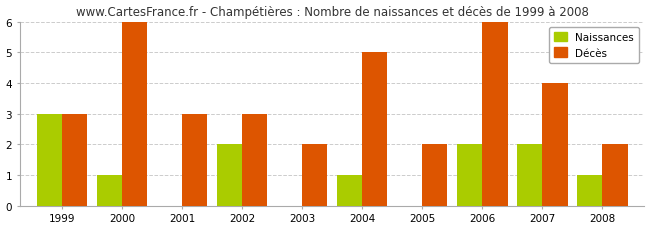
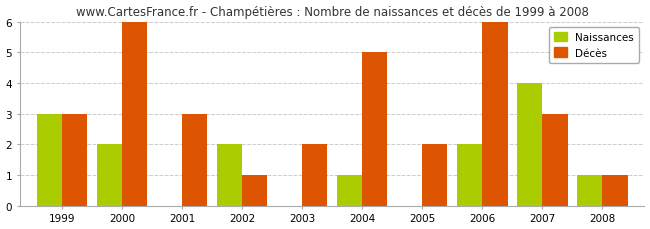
Naissances/2000: 1 -> 2
Décès/2002: 3 -> 1
Naissances/2007: 2 -> 4
Décès/2007: 4 -> 3
Décès/2008: 2 -> 1
